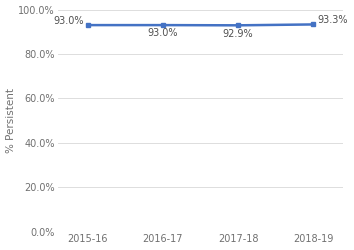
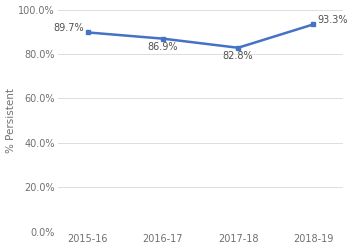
2015-16: 93.0% -> 89.7%
2016-17: 93.0% -> 86.9%
2017-18: 92.9% -> 82.8%
